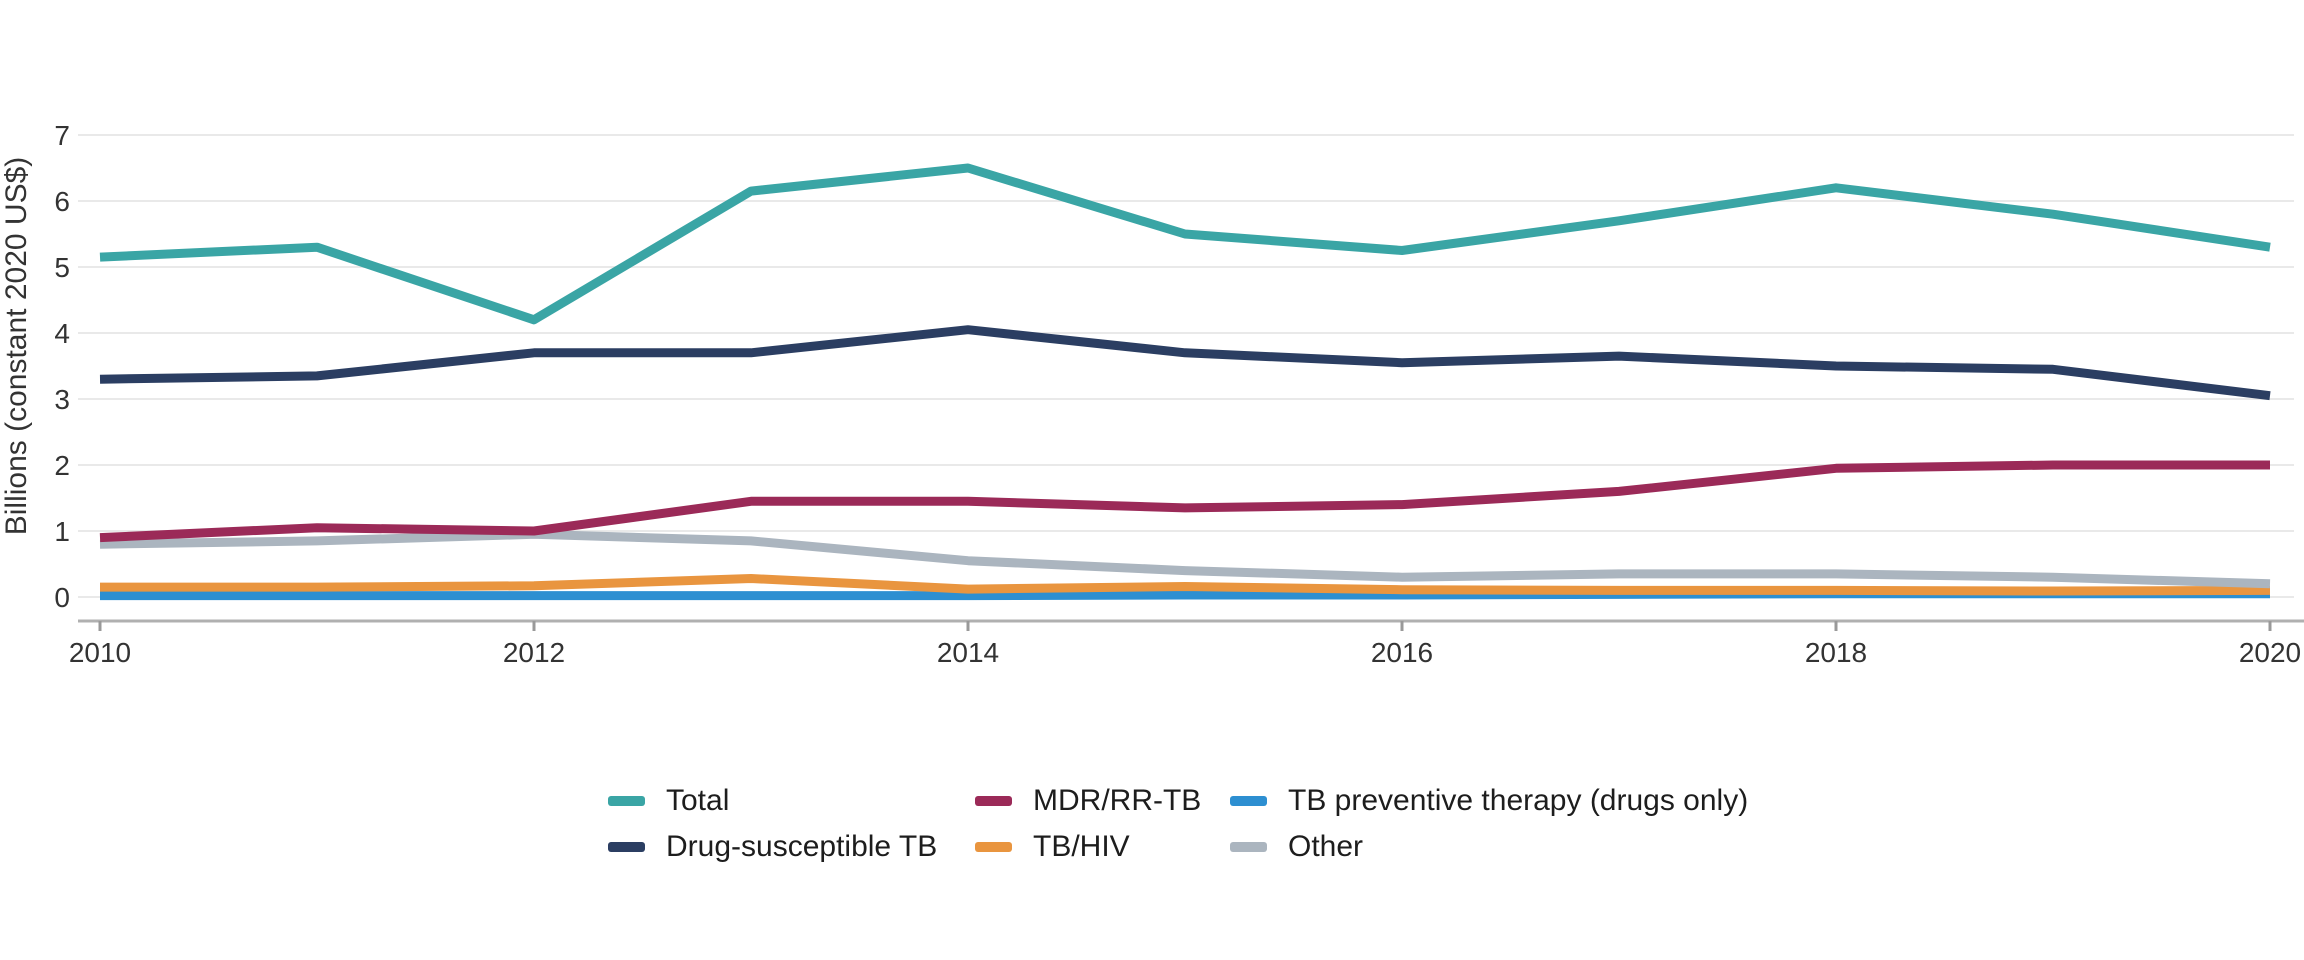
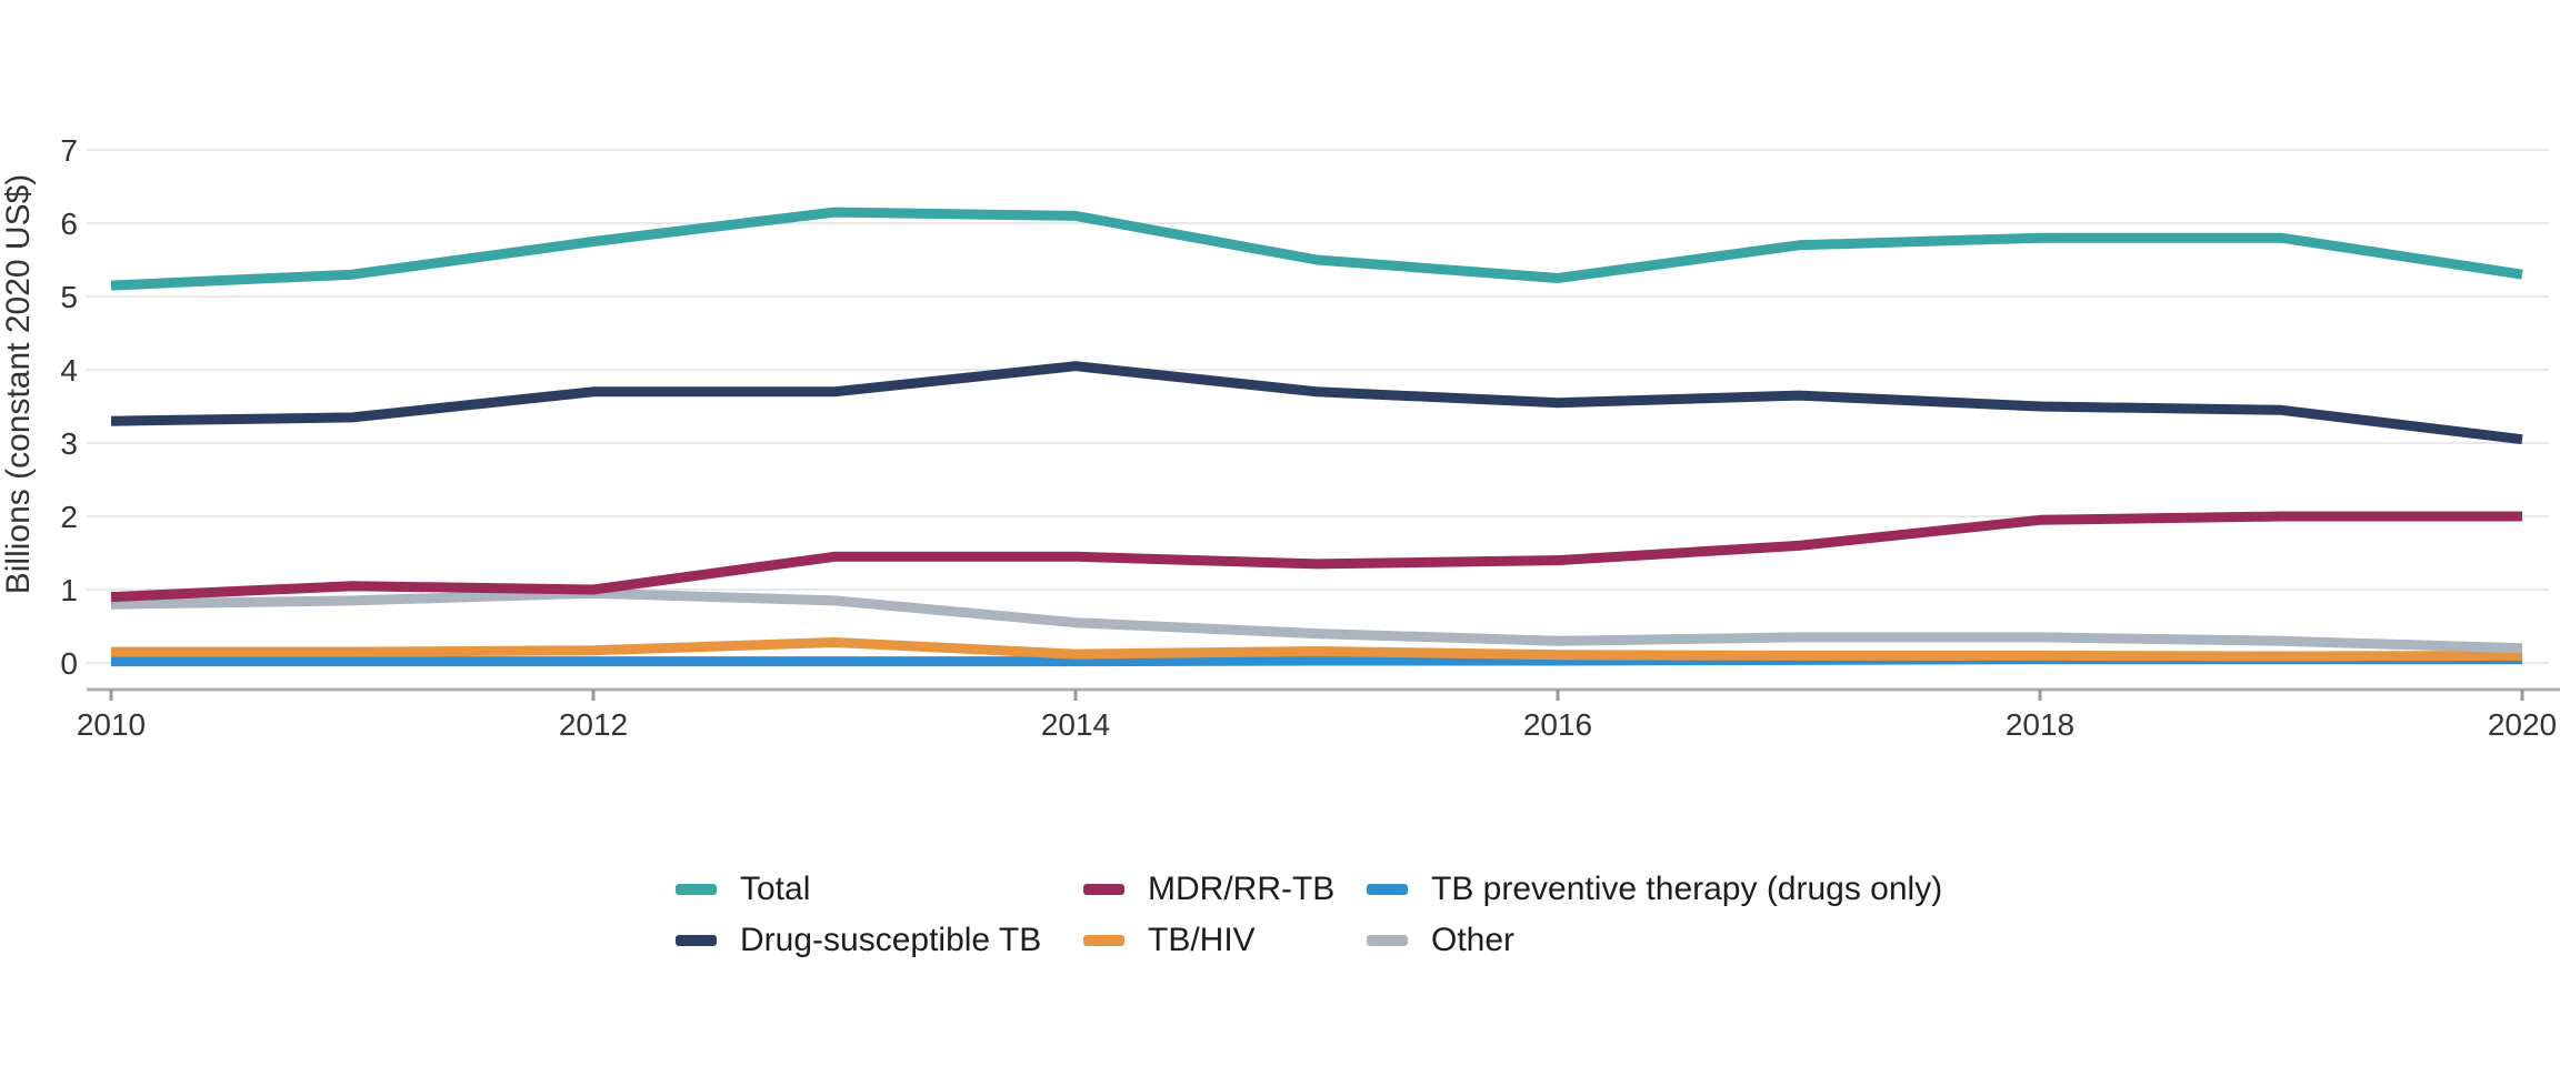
Total/2012: 4.2 -> 5.8
Total/2014: 6.5 -> 6.1
Total/2018: 6.2 -> 5.8
